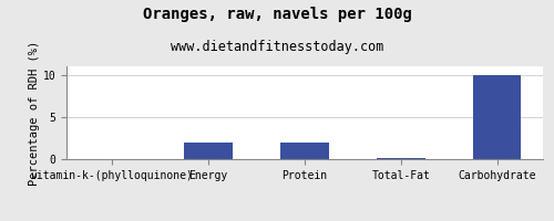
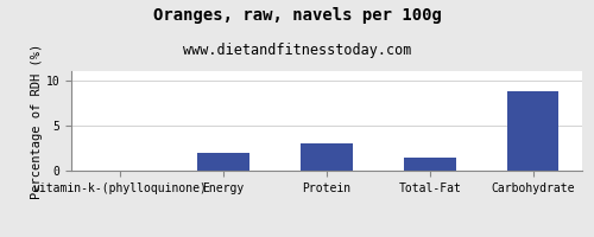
Protein: 2.0 -> 3.0
Total-Fat: 0.1 -> 1.4
Carbohydrate: 10.0 -> 8.8
